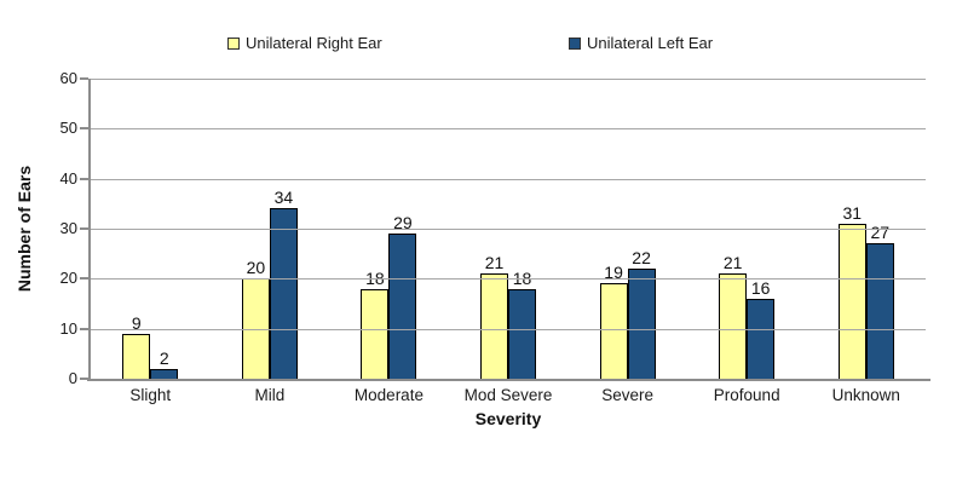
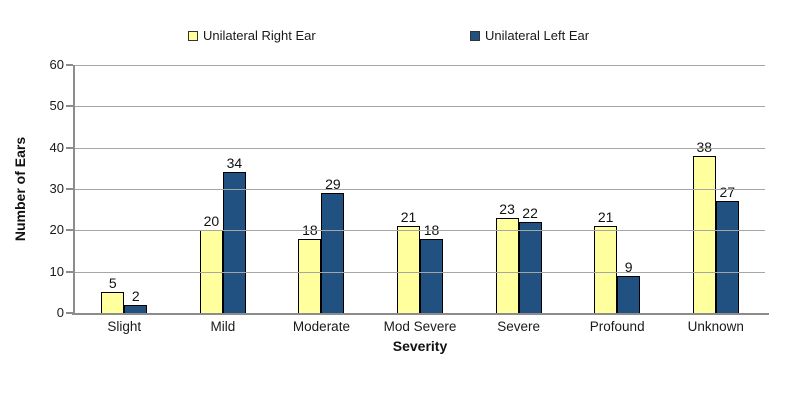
Unilateral Right Ear/Slight: 9 -> 5
Unilateral Right Ear/Severe: 19 -> 23
Unilateral Left Ear/Profound: 16 -> 9
Unilateral Right Ear/Unknown: 31 -> 38
